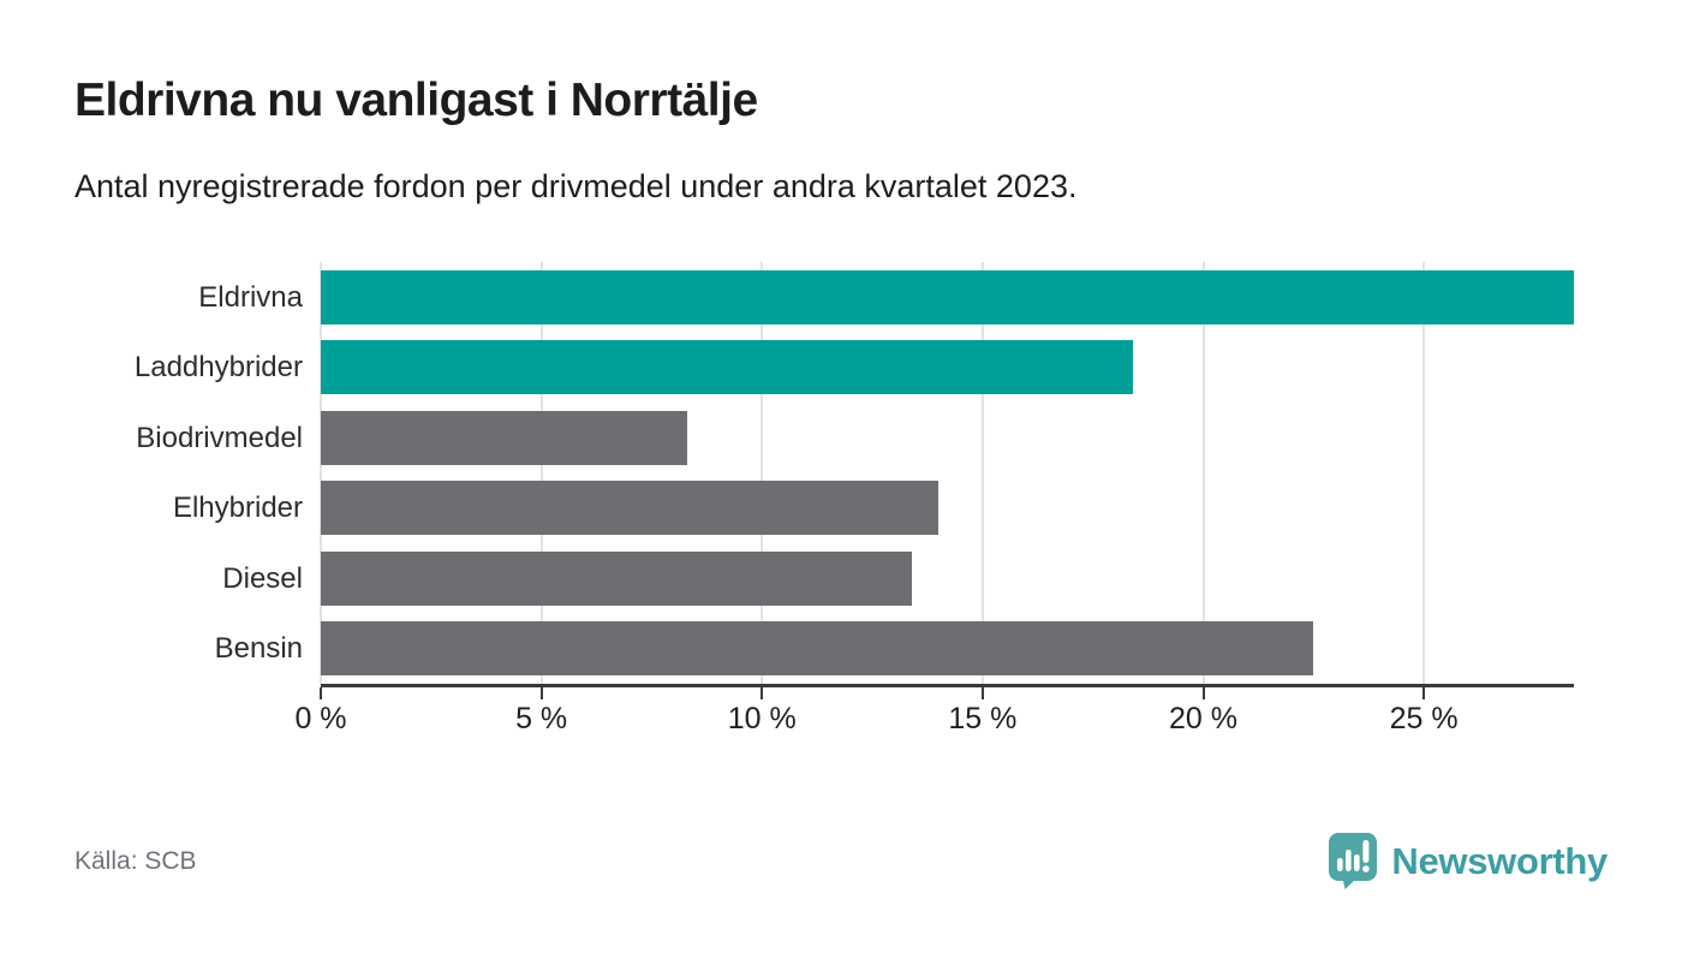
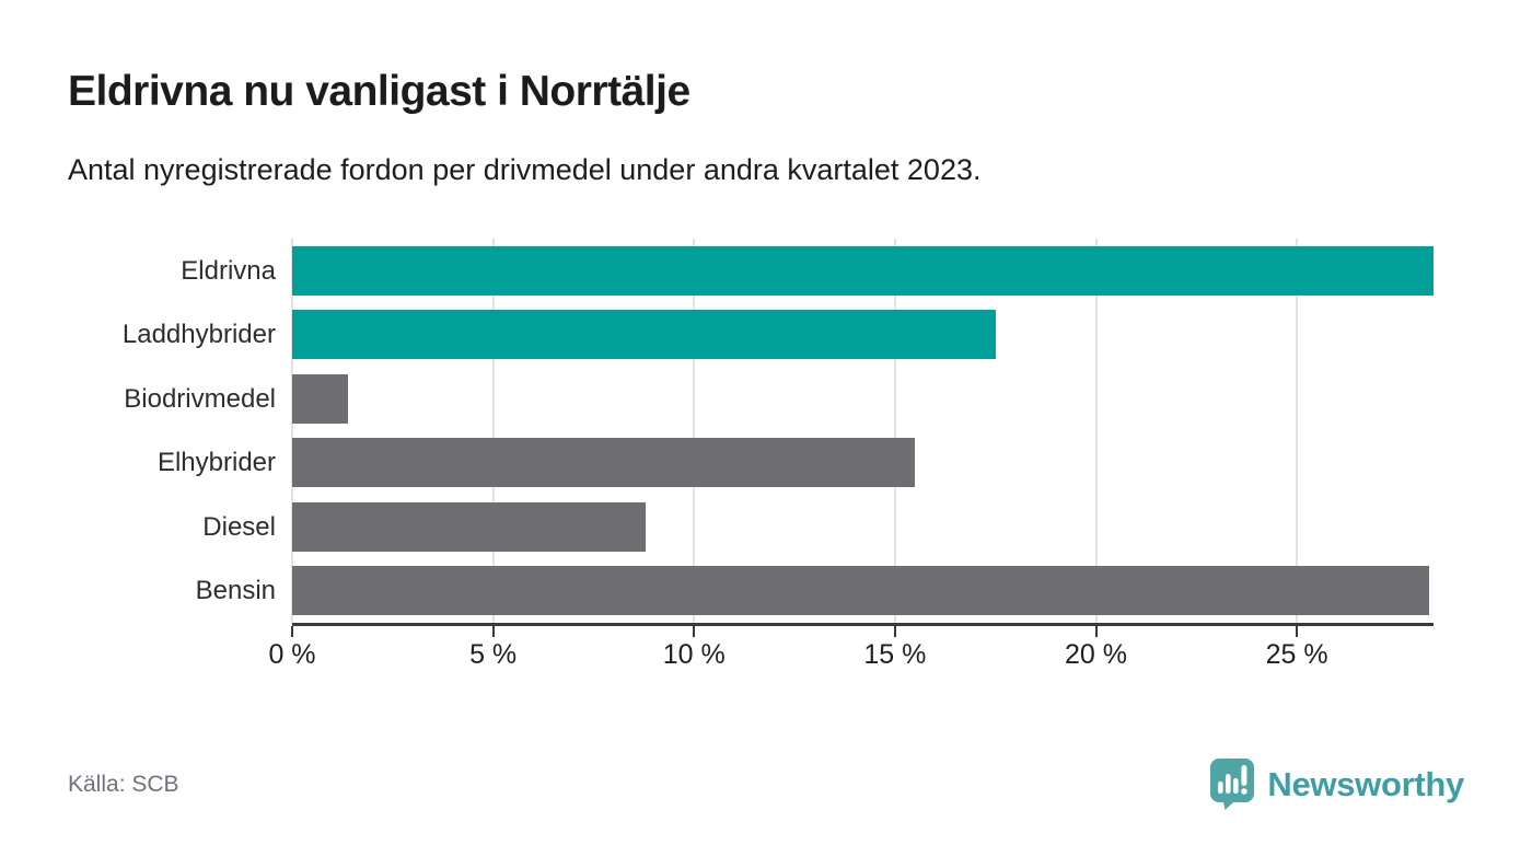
Laddhybrider: 18.4% -> 17.5%
Biodrivmedel: 8.3% -> 1.4%
Elhybrider: 14.0% -> 15.5%
Diesel: 13.4% -> 8.8%
Bensin: 22.5% -> 28.3%
